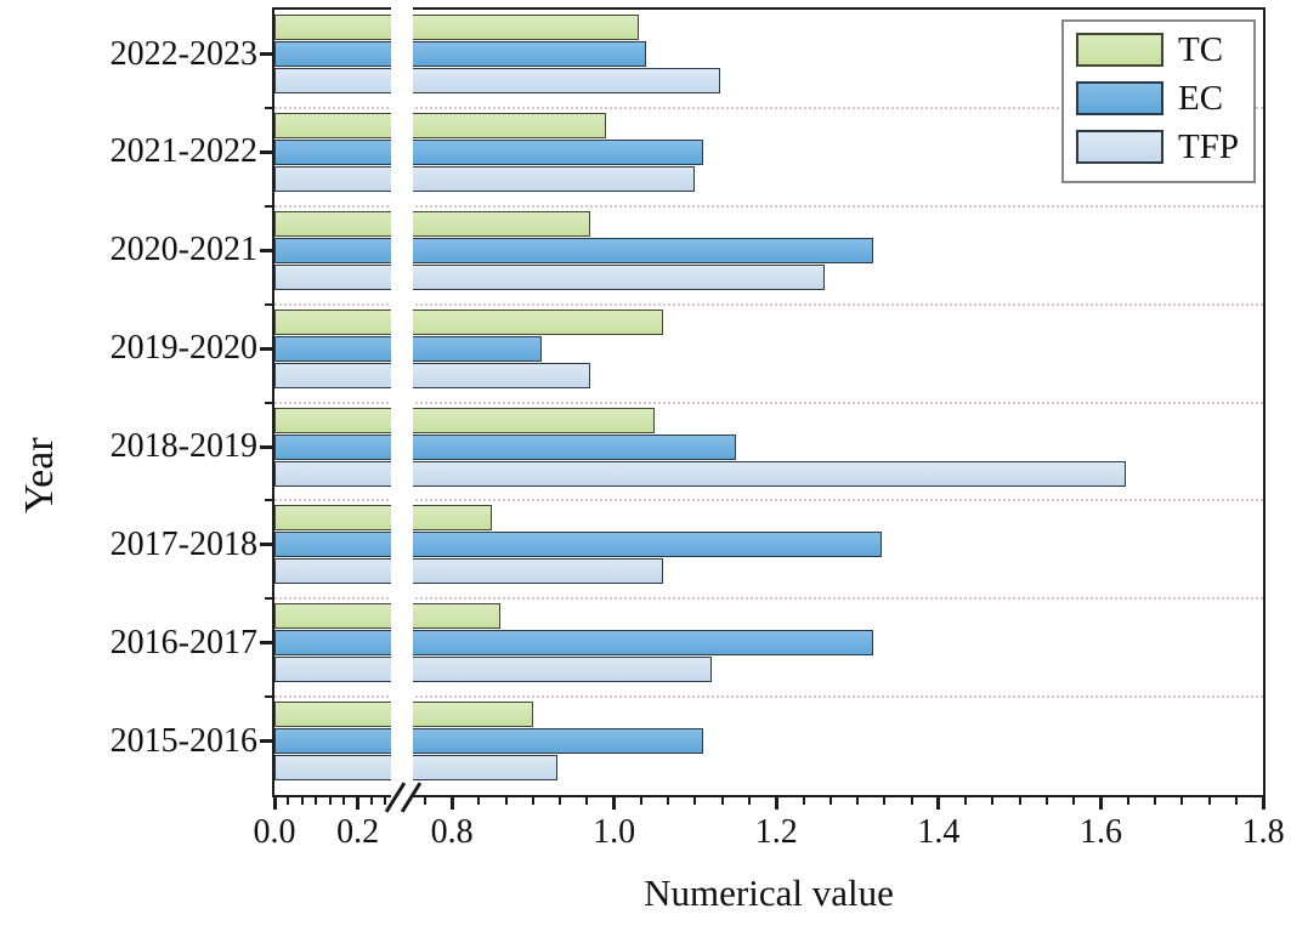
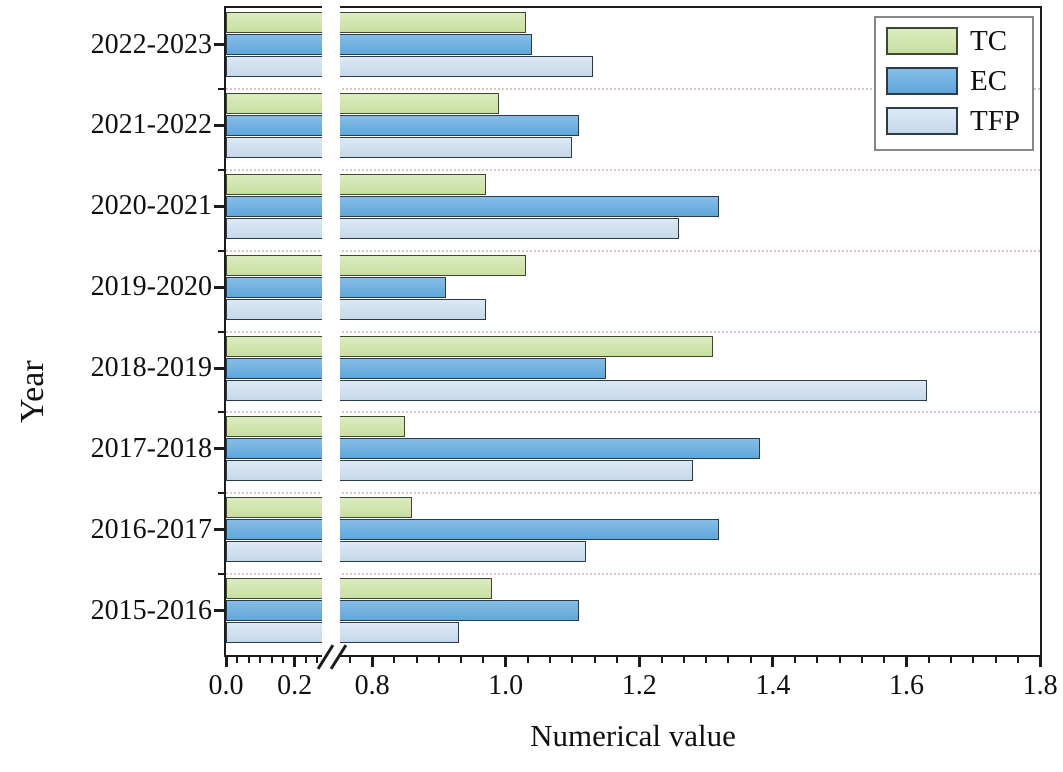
TC/2019-2020: 1.06 -> 1.03
TC/2018-2019: 1.05 -> 1.31
EC/2017-2018: 1.33 -> 1.38
TFP/2017-2018: 1.06 -> 1.28
TC/2015-2016: 0.90 -> 0.98
